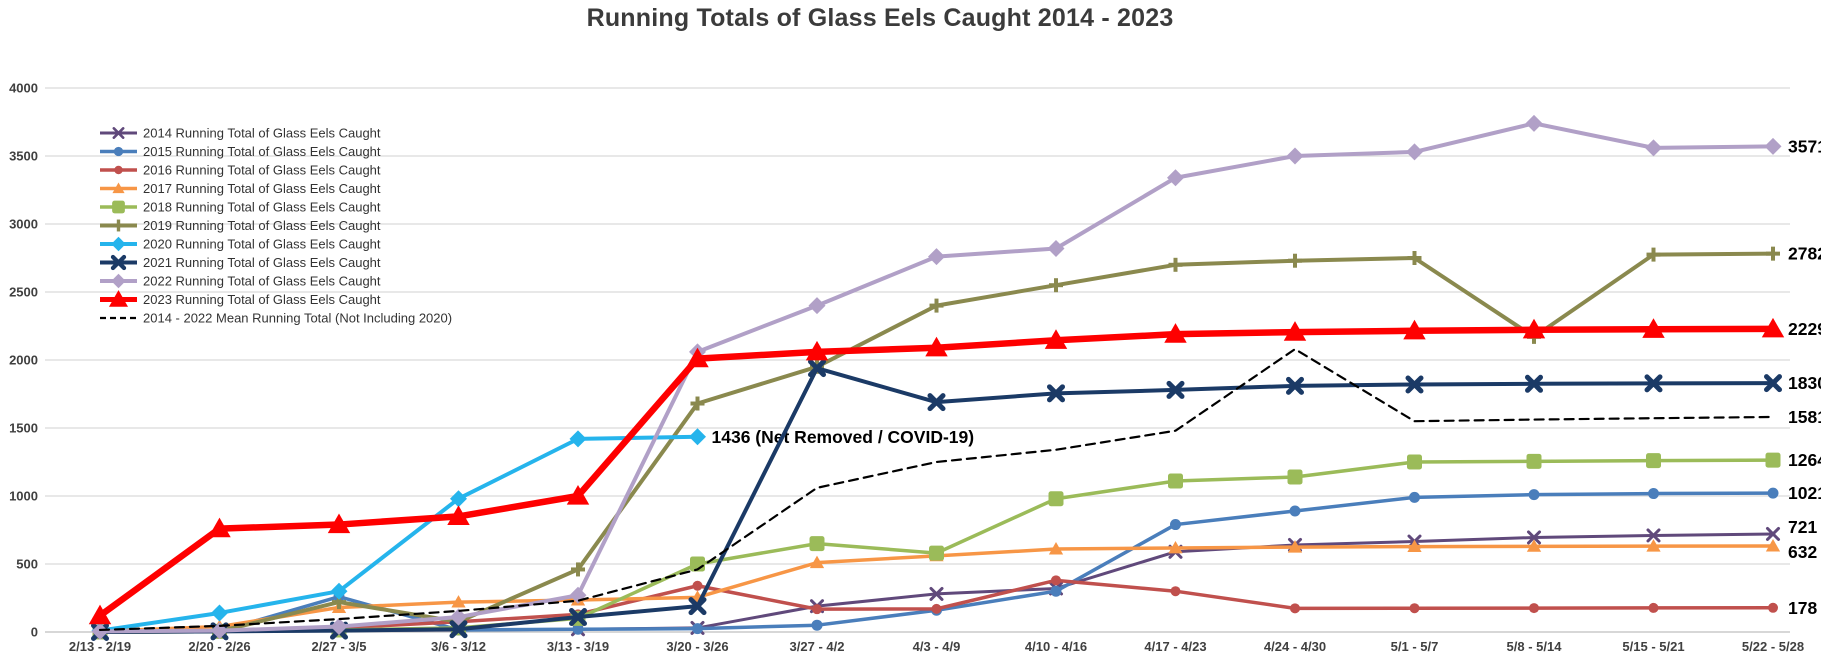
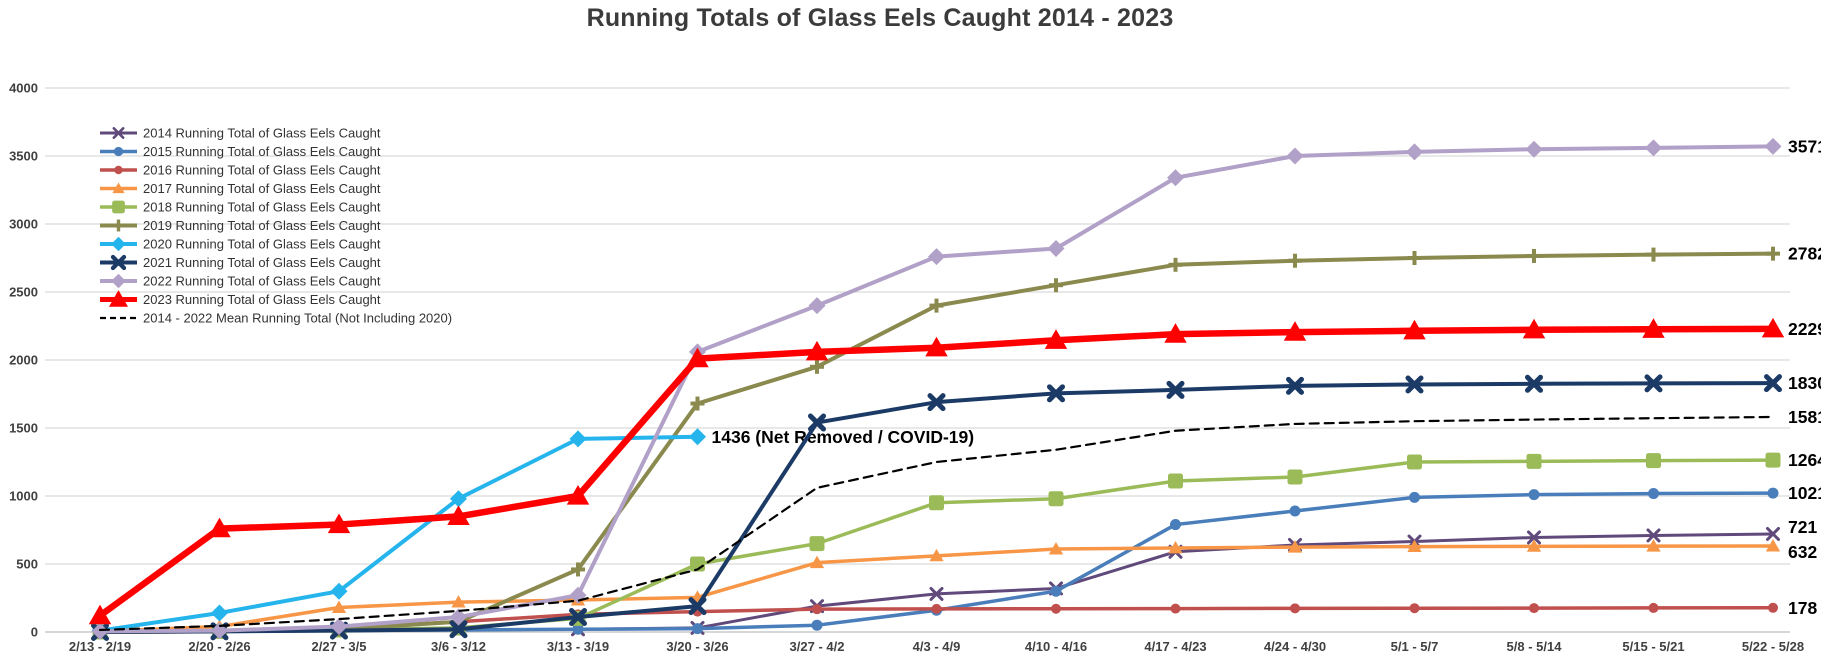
2015 Running Total of Glass Eels Caught/2/27 - 3/5: 260 -> 10
2019 Running Total of Glass Eels Caught/2/27 - 3/5: 220 -> 20
2016 Running Total of Glass Eels Caught/3/20 - 3/26: 340 -> 150
2021 Running Total of Glass Eels Caught/3/27 - 4/2: 1940 -> 1540
2018 Running Total of Glass Eels Caught/4/3 - 4/9: 580 -> 950
2016 Running Total of Glass Eels Caught/4/10 - 4/16: 380 -> 170
2016 Running Total of Glass Eels Caught/4/17 - 4/23: 300 -> 170
2014 - 2022 Mean Running Total (Not Including 2020)/4/24 - 4/30: 2080 -> 1530
2019 Running Total of Glass Eels Caught/5/8 - 5/14: 2170 -> 2760
2022 Running Total of Glass Eels Caught/5/8 - 5/14: 3740 -> 3550
